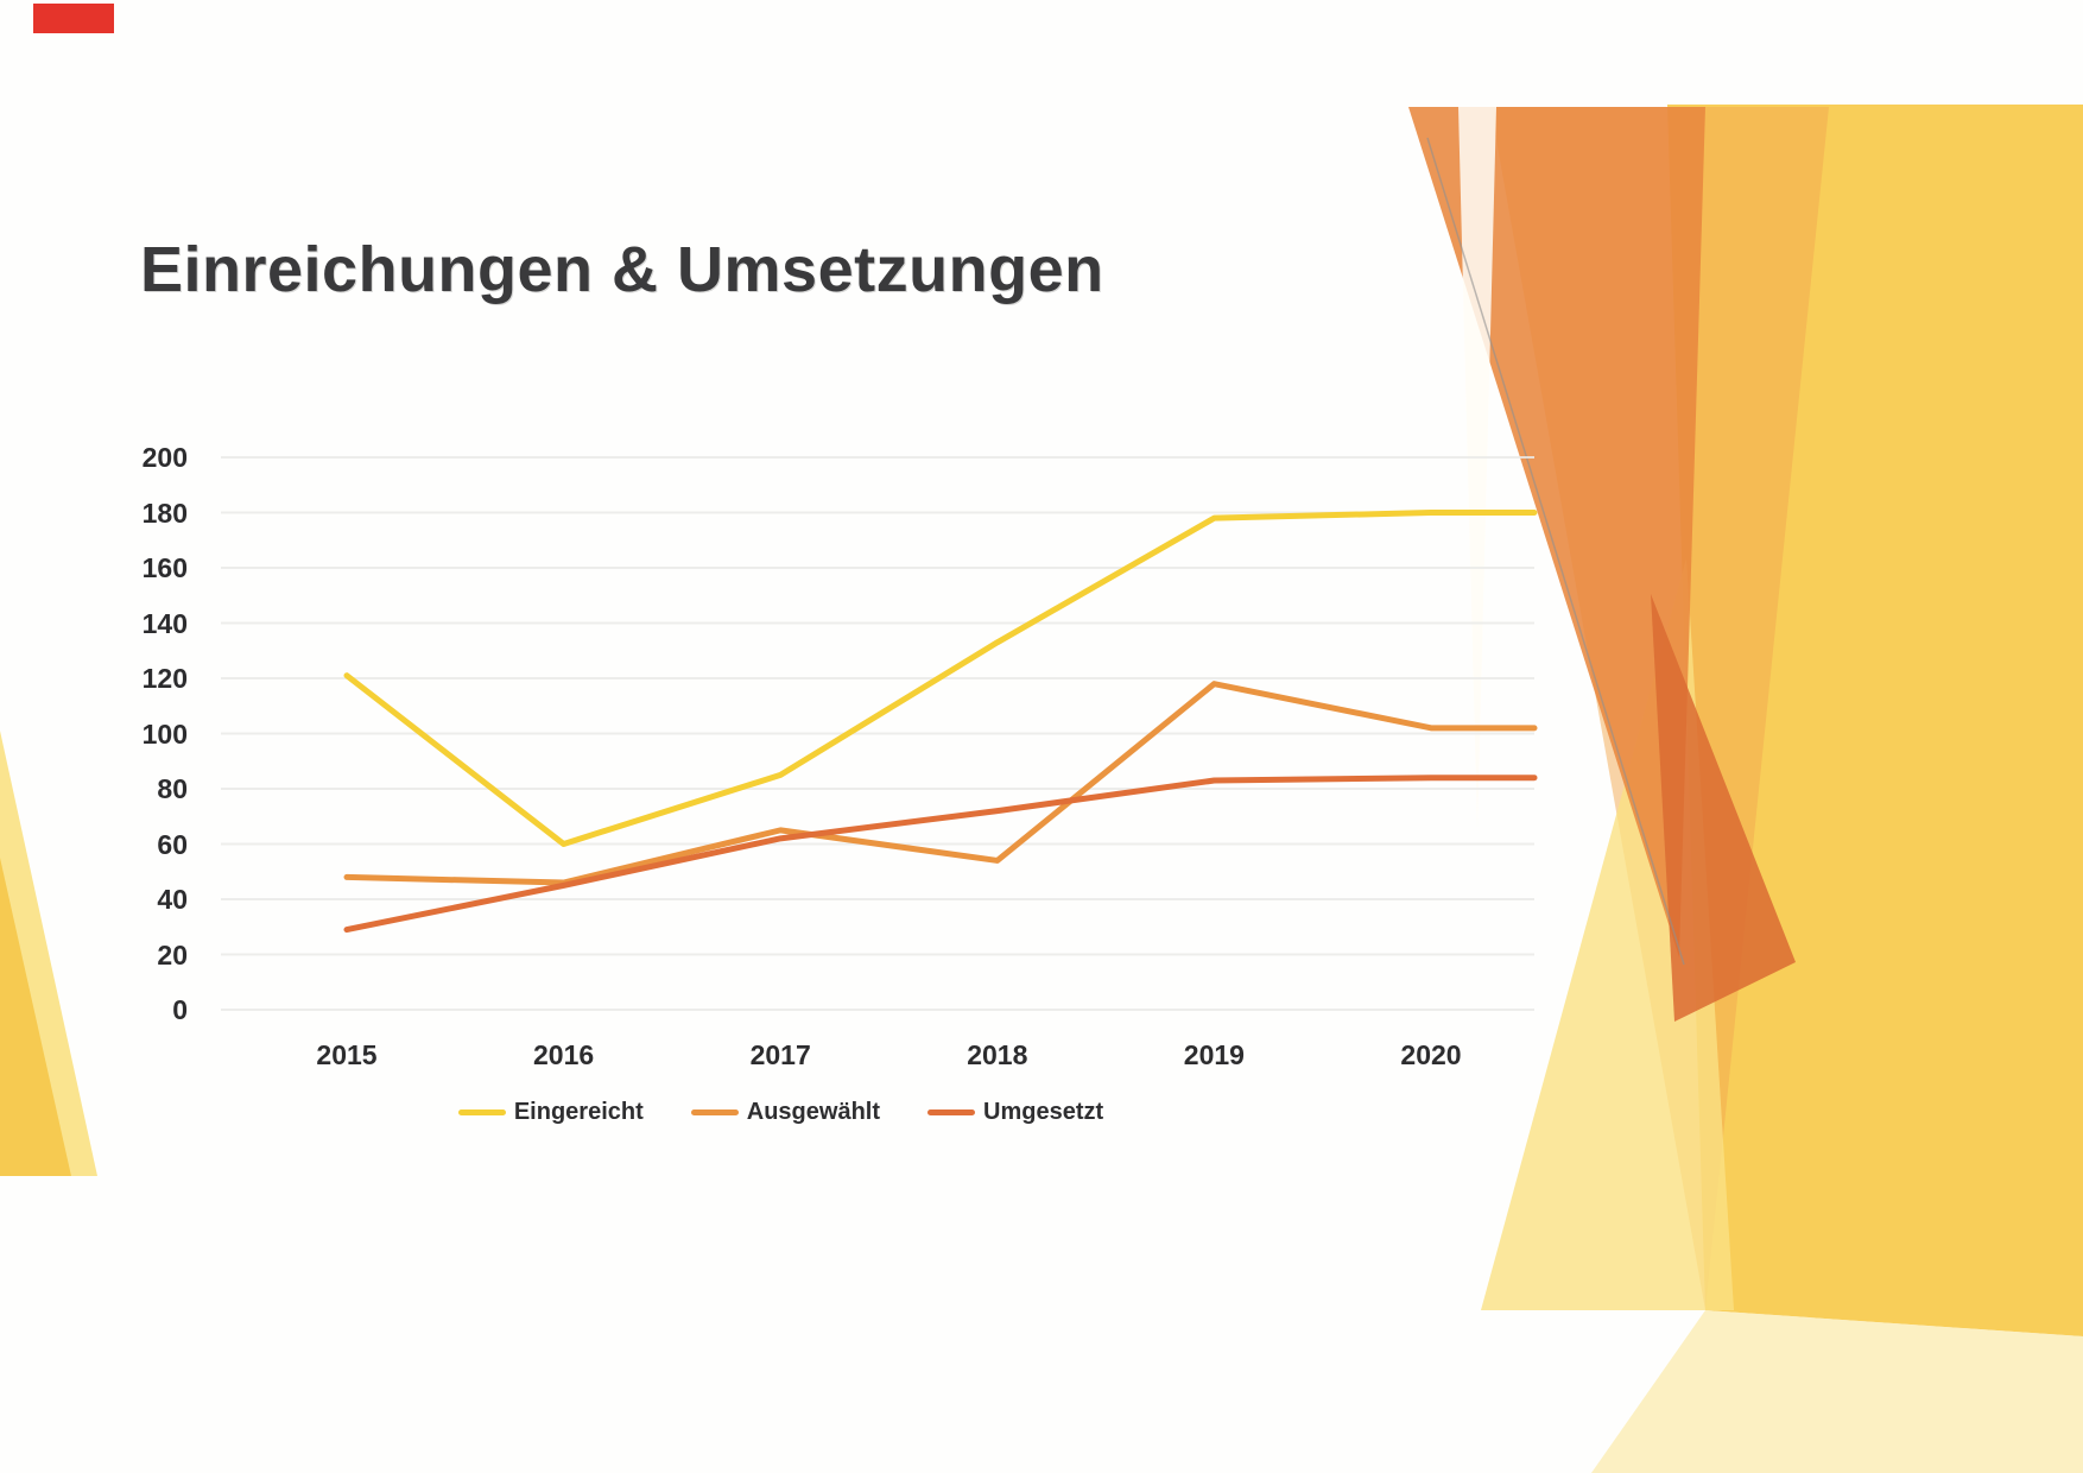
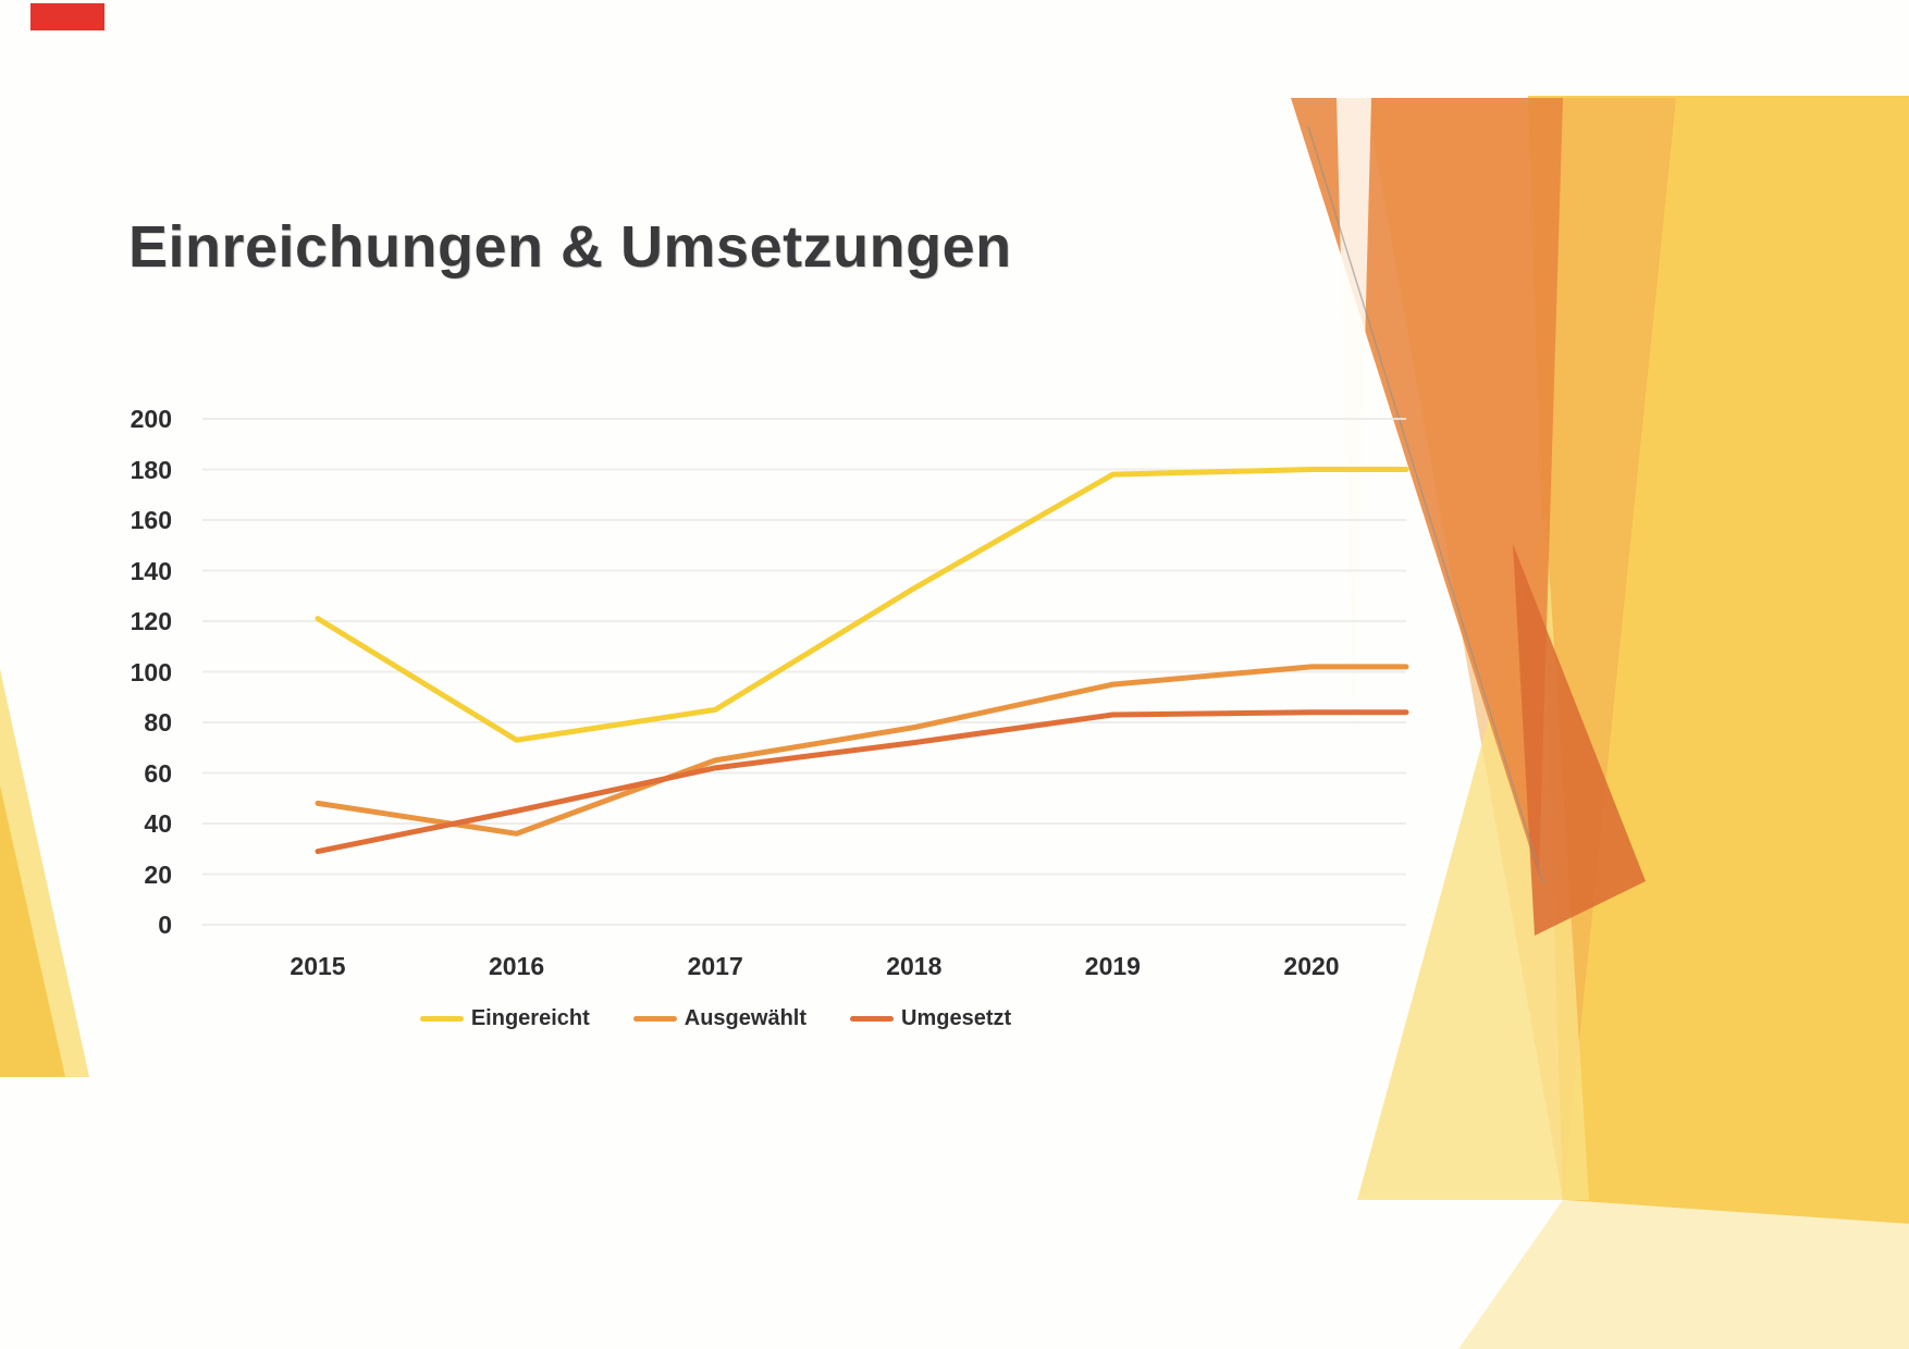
Eingereicht/2016: 60 -> 73
Ausgewählt/2016: 46 -> 36
Ausgewählt/2018: 54 -> 78
Ausgewählt/2019: 118 -> 95
